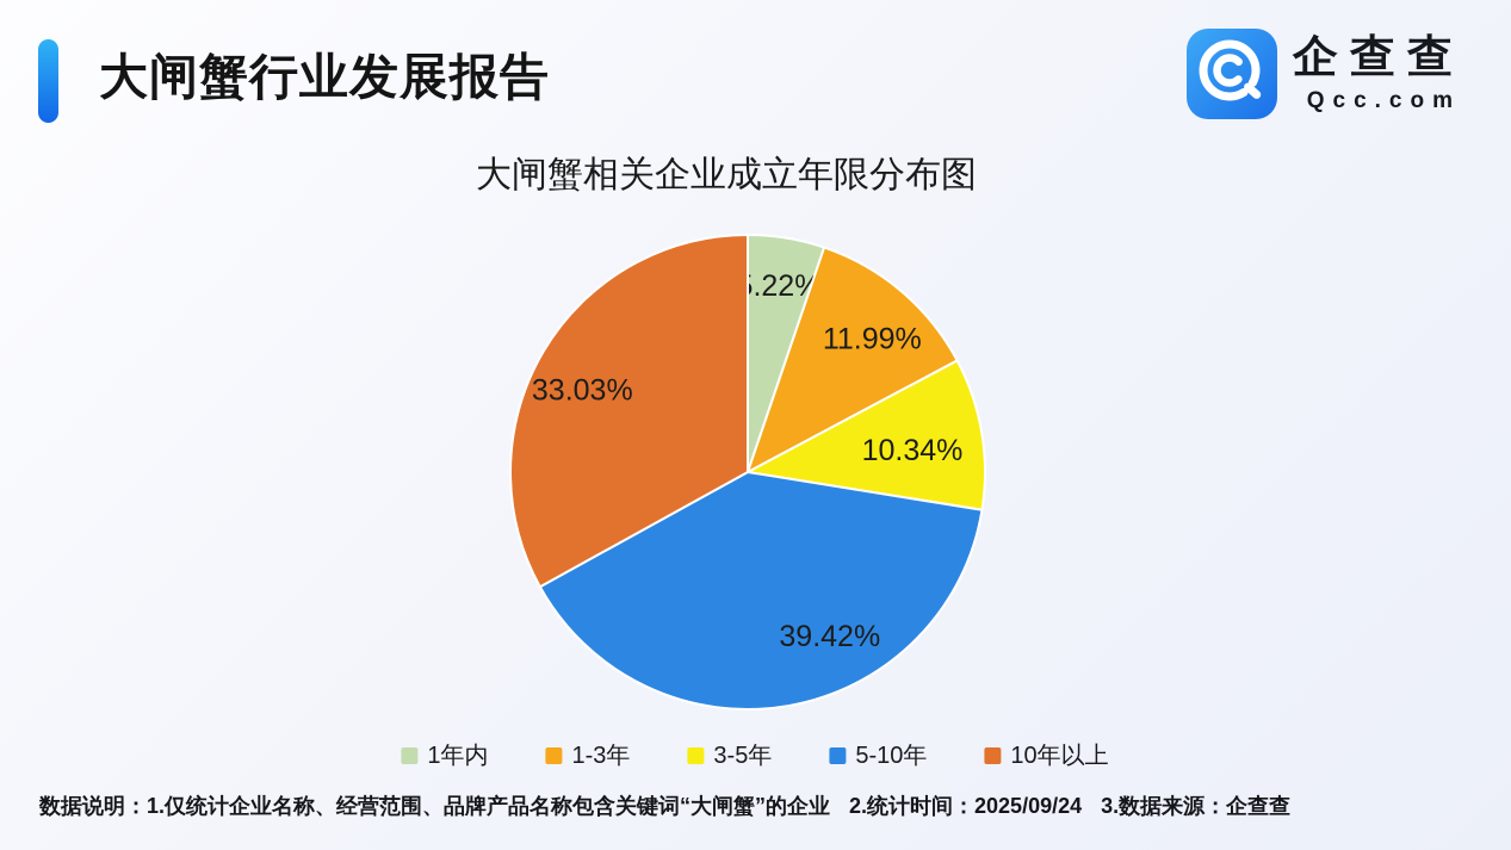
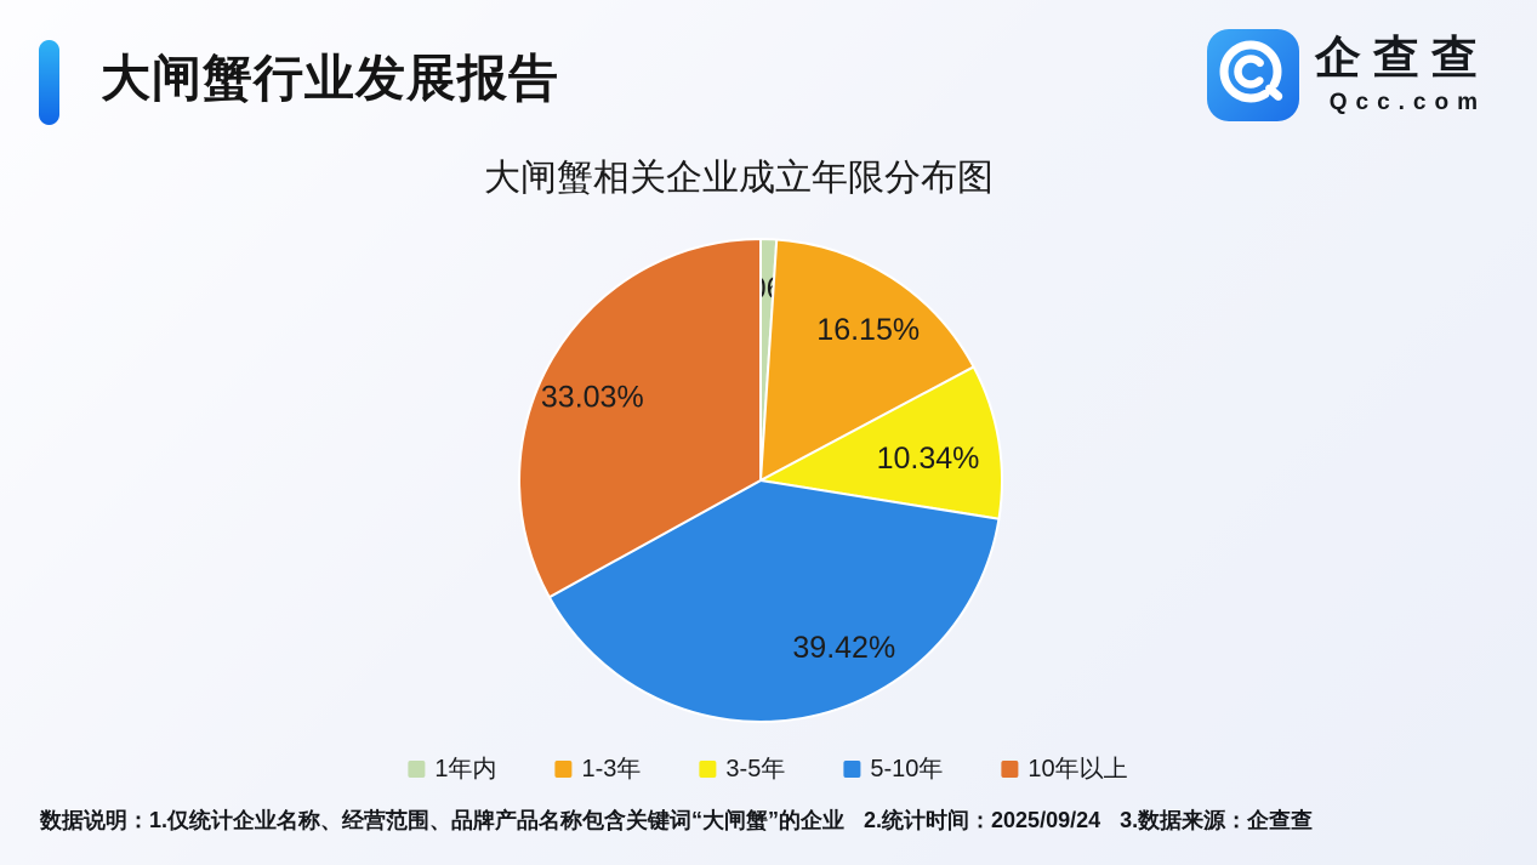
1年内: 5.22% -> 1.06%
1-3年: 11.99% -> 16.15%
